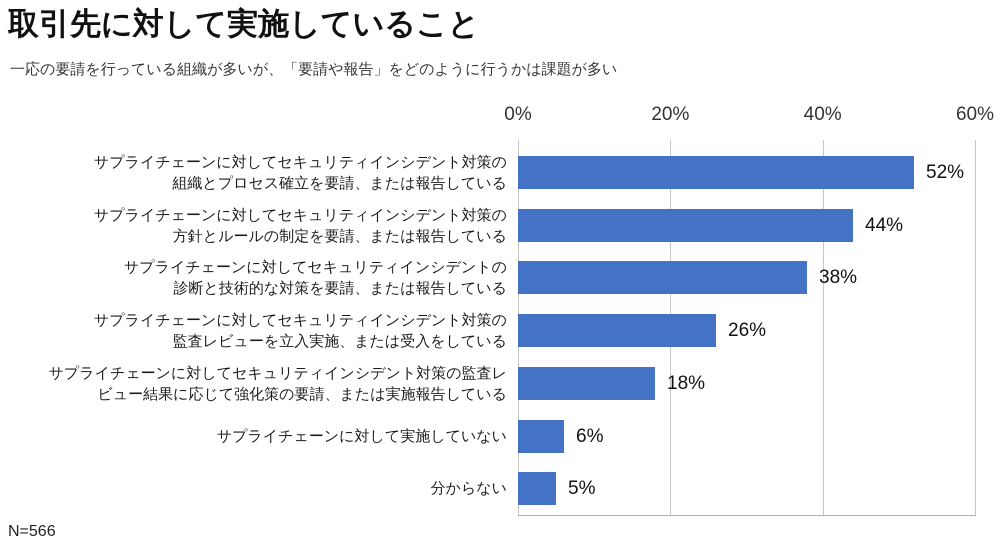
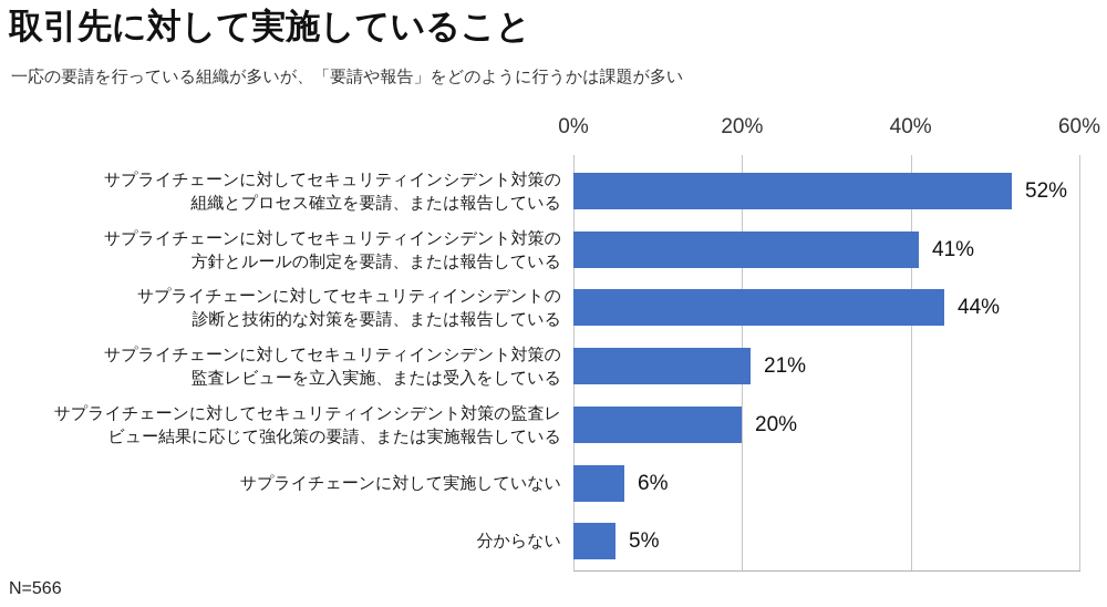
サプライチェーンに対してセキュリティインシデント対策の 方針とルールの制定を要請、または報告している: 44% -> 41%
サプライチェーンに対してセキュリティインシデントの 診断と技術的な対策を要請、または報告している: 38% -> 44%
サプライチェーンに対してセキュリティインシデント対策の 監査レビューを立入実施、または受入をしている: 26% -> 21%
サプライチェーンに対してセキュリティインシデント対策の監査レ ビュー結果に応じて強化策の要請、または実施報告している: 18% -> 20%
